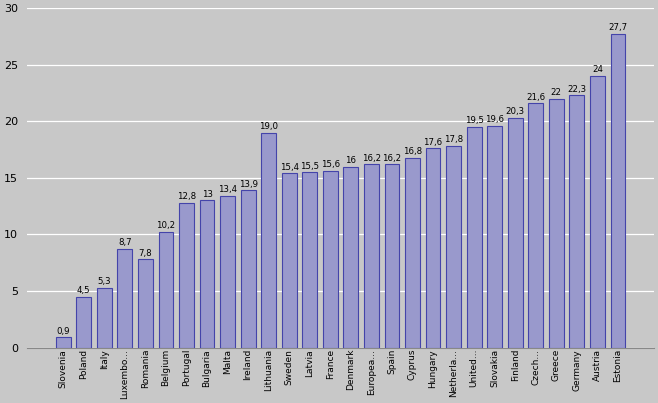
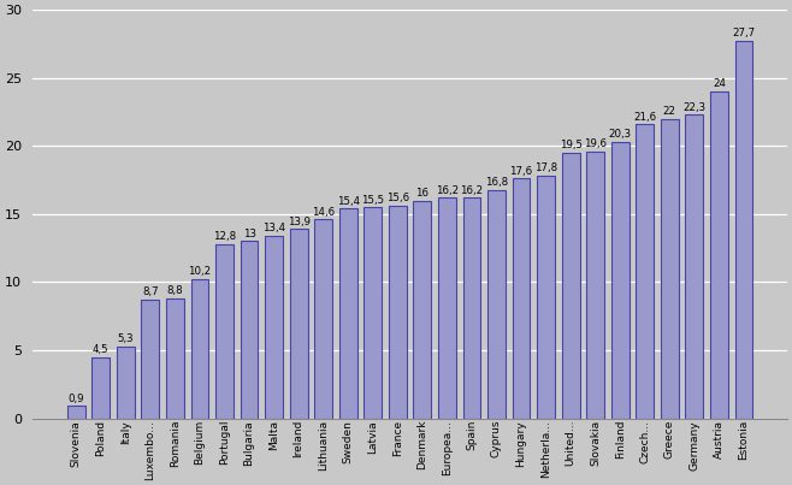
Romania: 7,8 -> 8,8
Lithuania: 19,0 -> 14,6
